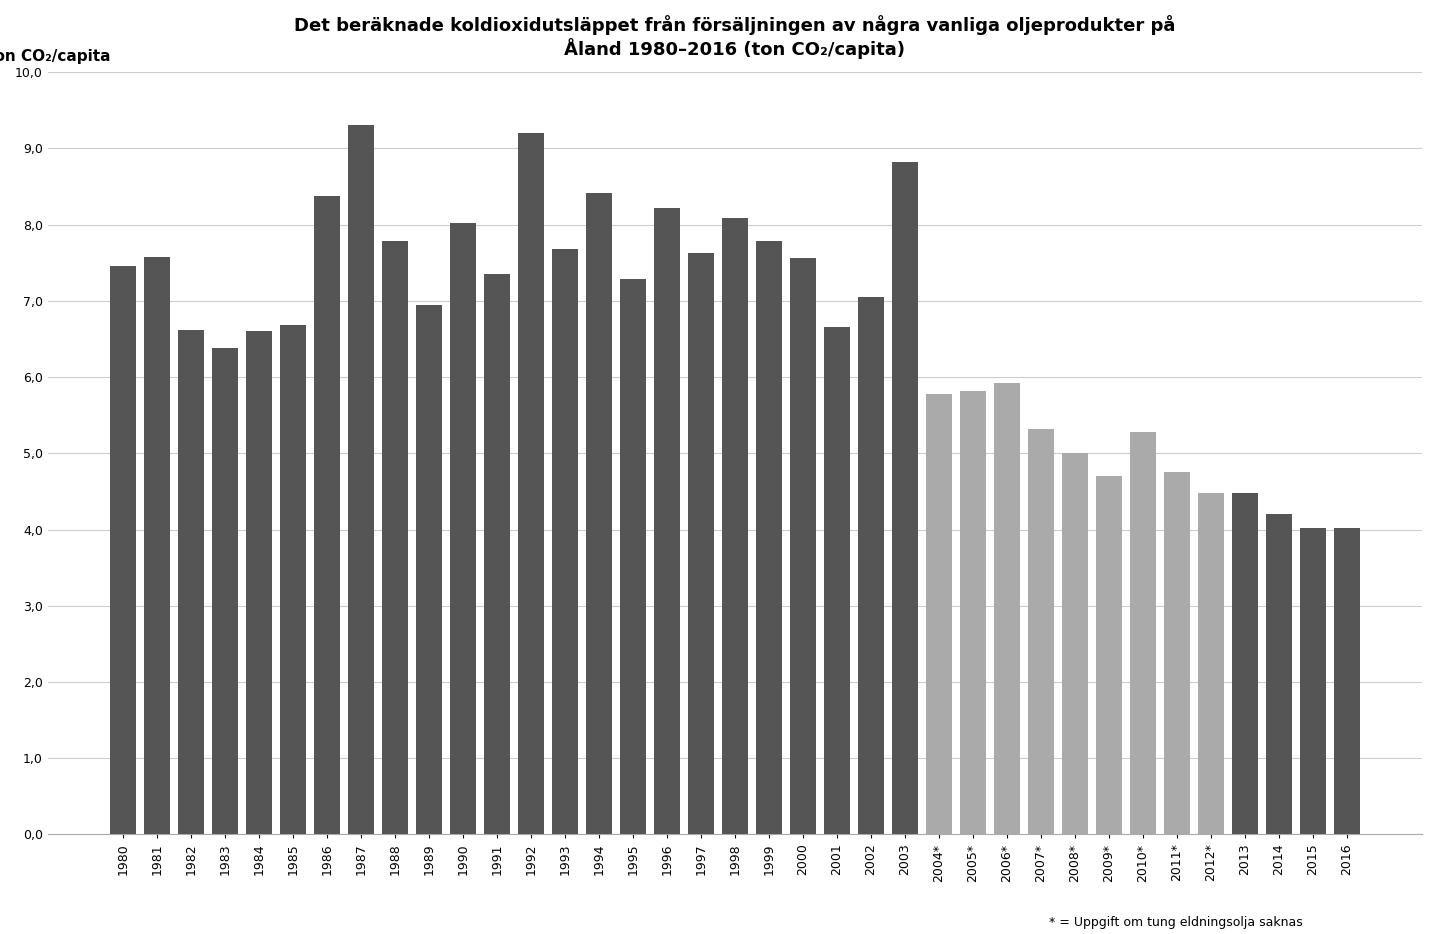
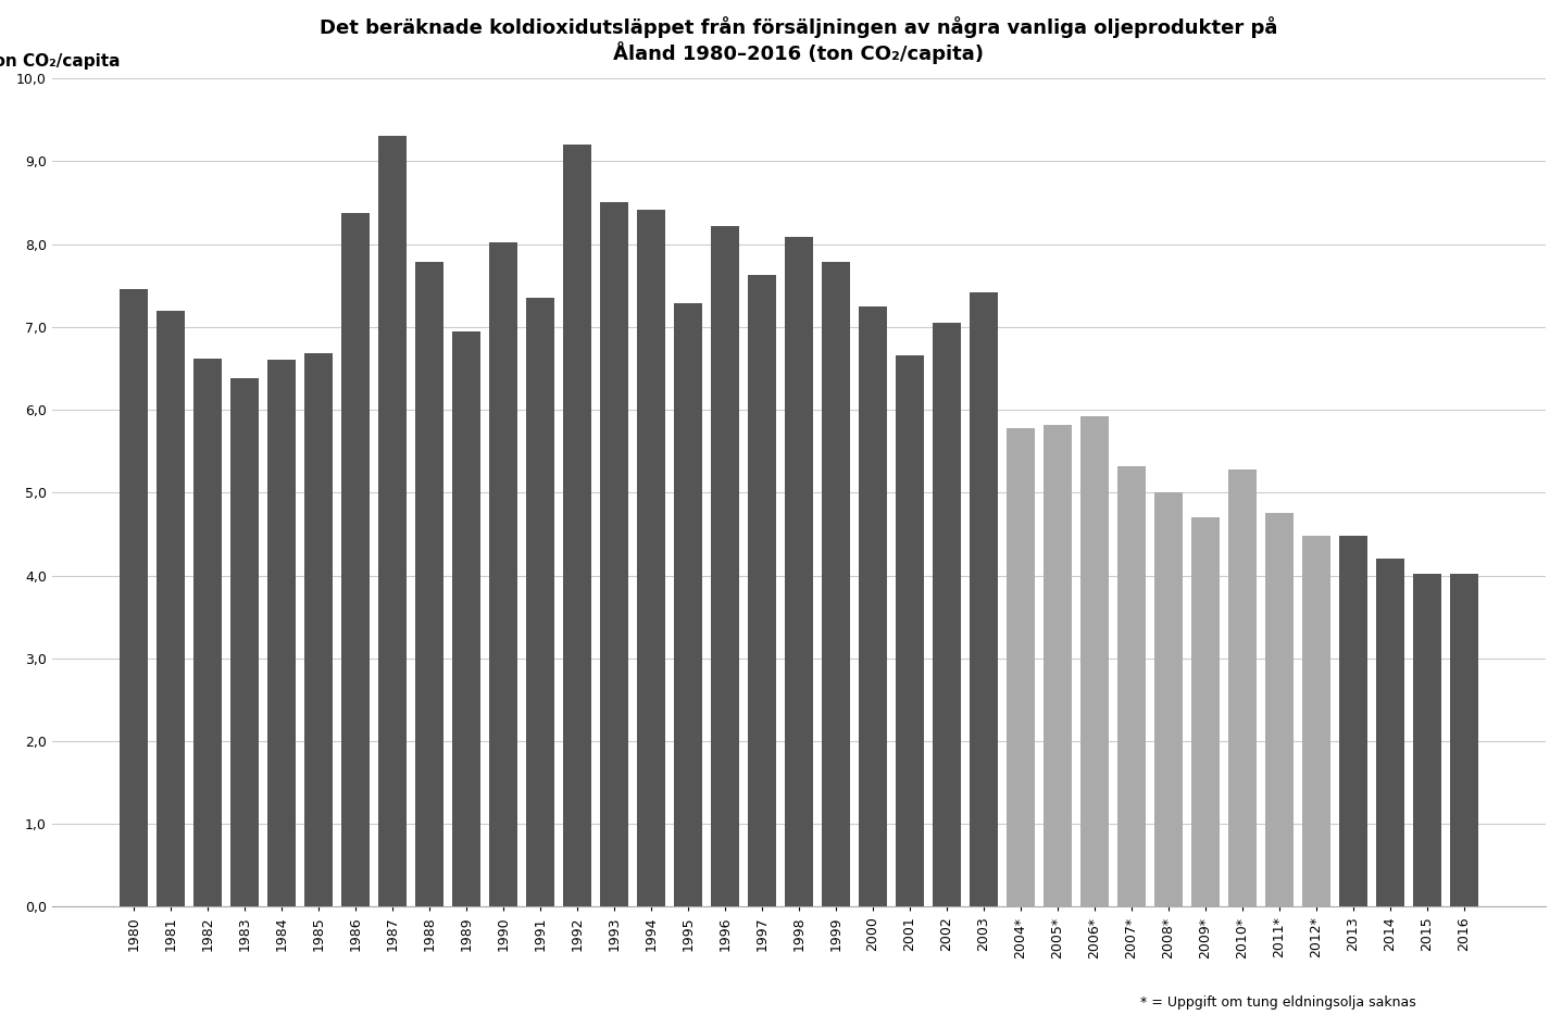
1981: 7,58 -> 7,20
1993: 7,68 -> 8,50
2000: 7,56 -> 7,25
2003: 8,82 -> 7,42
